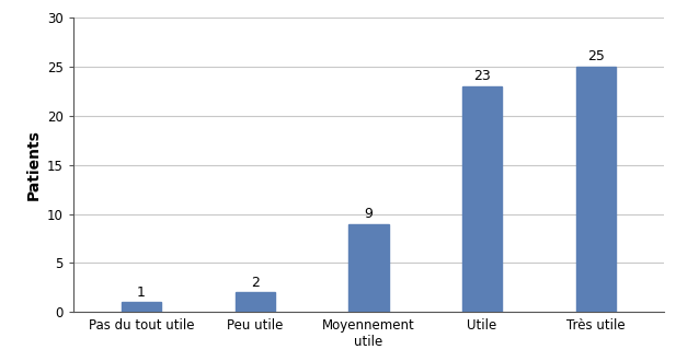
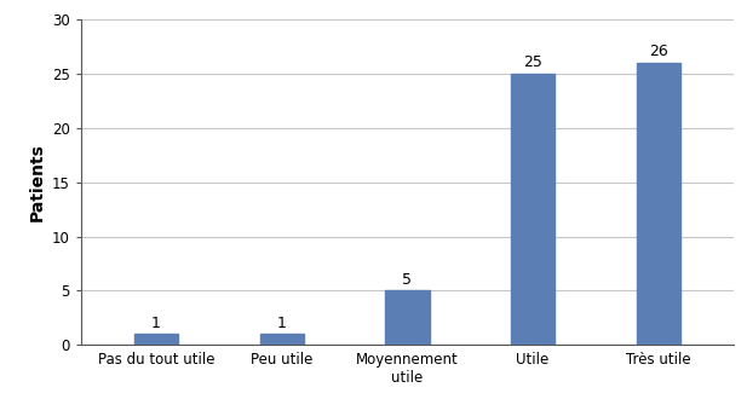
Peu utile: 2 -> 1
Moyennement utile: 9 -> 5
Utile: 23 -> 25
Très utile: 25 -> 26
